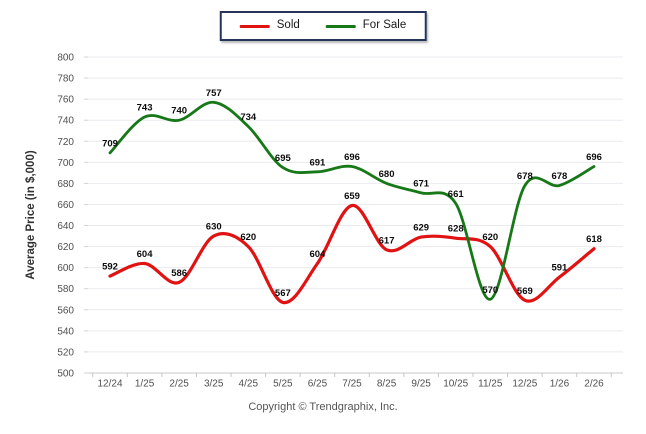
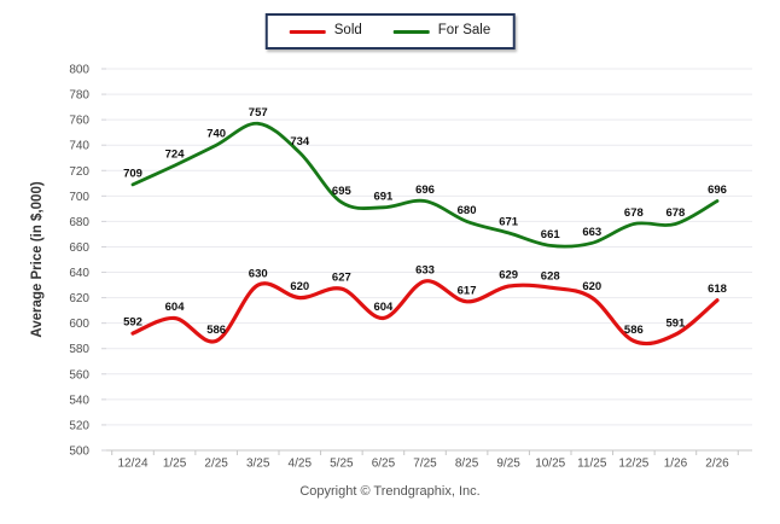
For Sale/1/25: 743 -> 724
Sold/5/25: 567 -> 627
Sold/7/25: 659 -> 633
For Sale/11/25: 570 -> 663
Sold/12/25: 569 -> 586
